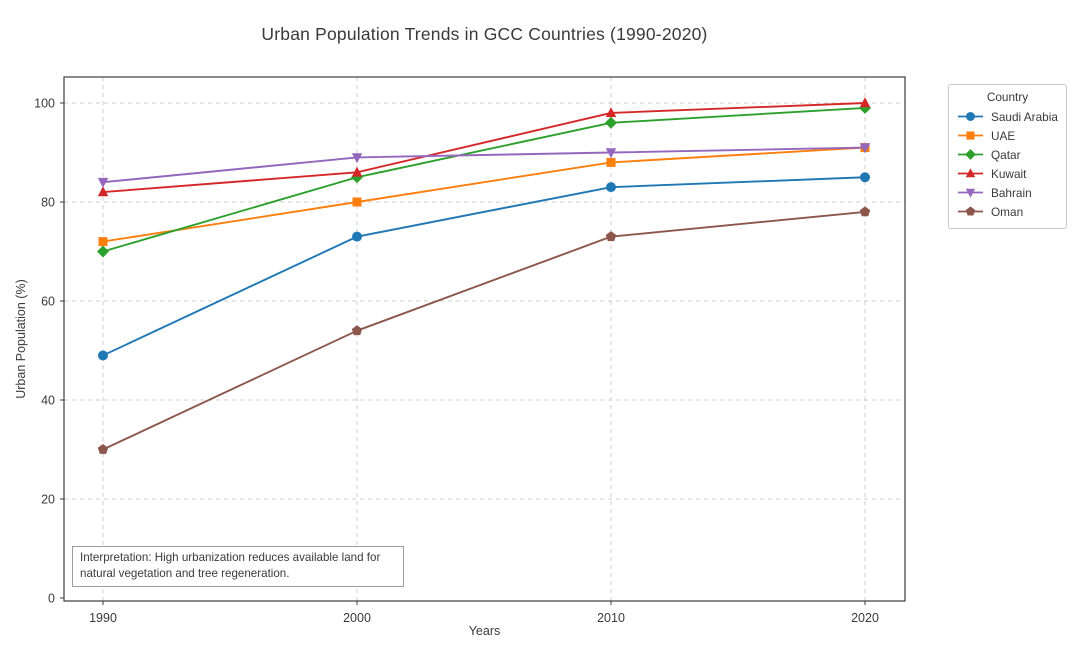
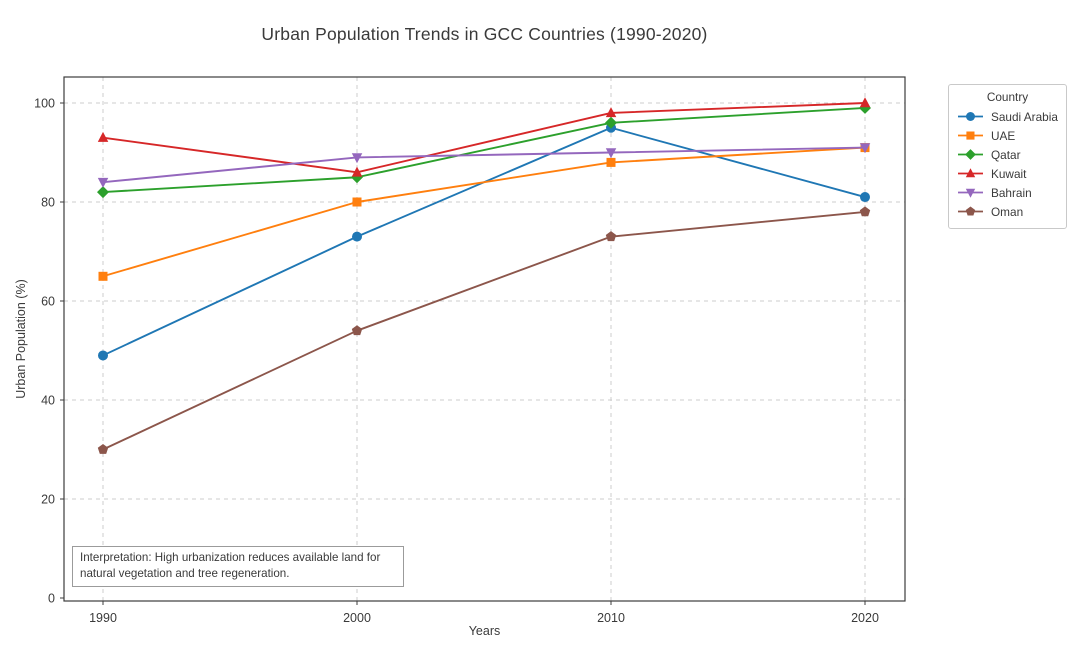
UAE/1990: 72 -> 65
Qatar/1990: 70 -> 82
Kuwait/1990: 82 -> 93
Saudi Arabia/2010: 83 -> 95
Saudi Arabia/2020: 85 -> 81
